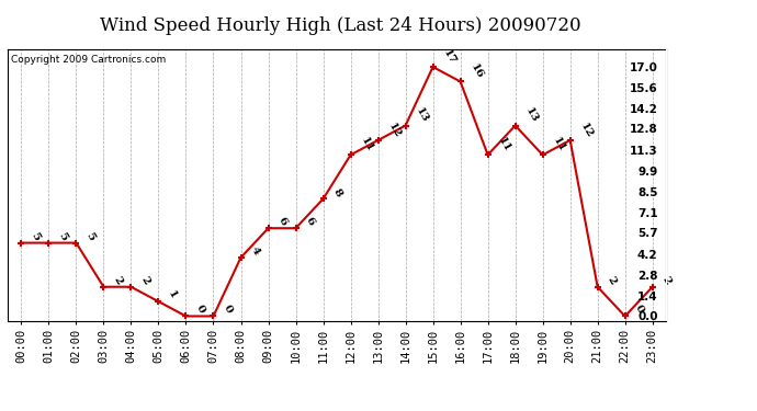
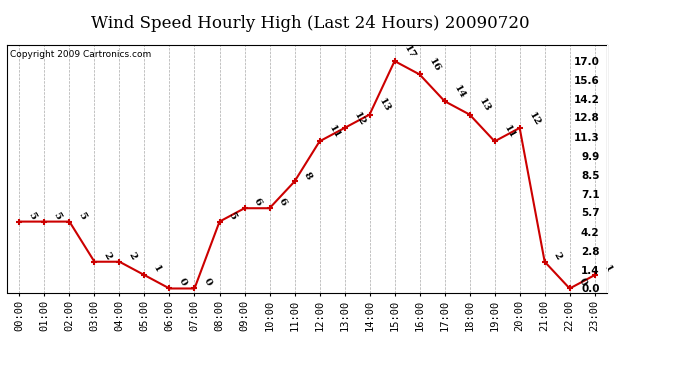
08:00: 4 -> 5
17:00: 11 -> 14
23:00: 2 -> 1
